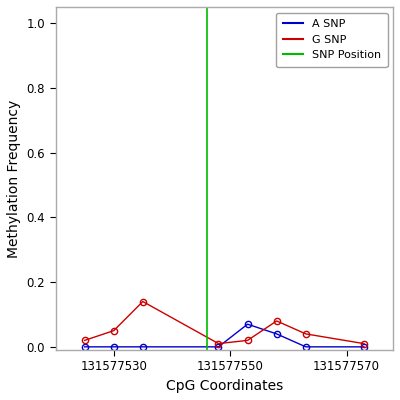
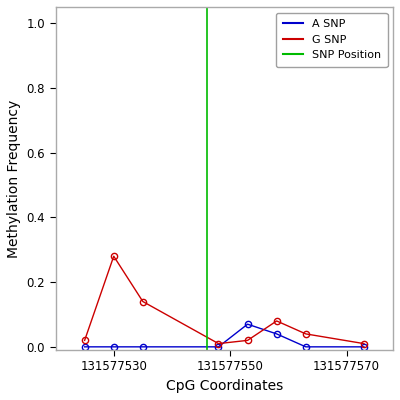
G SNP/131577530: 0.05 -> 0.28
